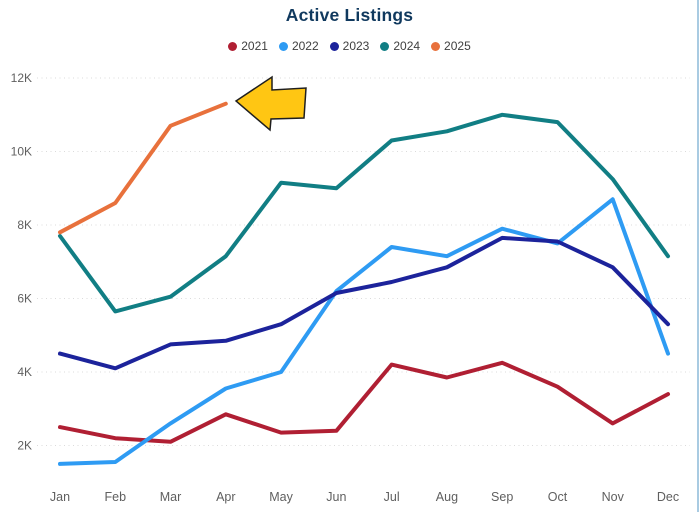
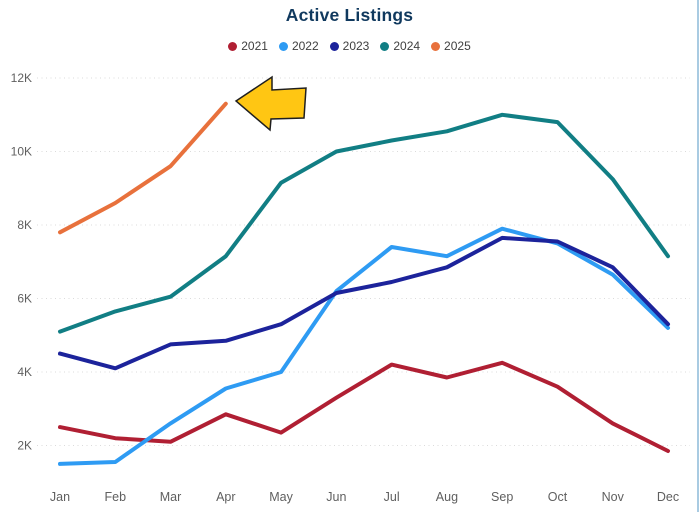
2024/Jan: 7.7K -> 5.1K
2025/Mar: 10.7K -> 9.6K
2021/Jun: 2.4K -> 3.3K
2024/Jun: 9.0K -> 10.0K
2022/Nov: 8.7K -> 6.7K
2021/Dec: 3.4K -> 1.9K
2022/Dec: 4.5K -> 5.2K
